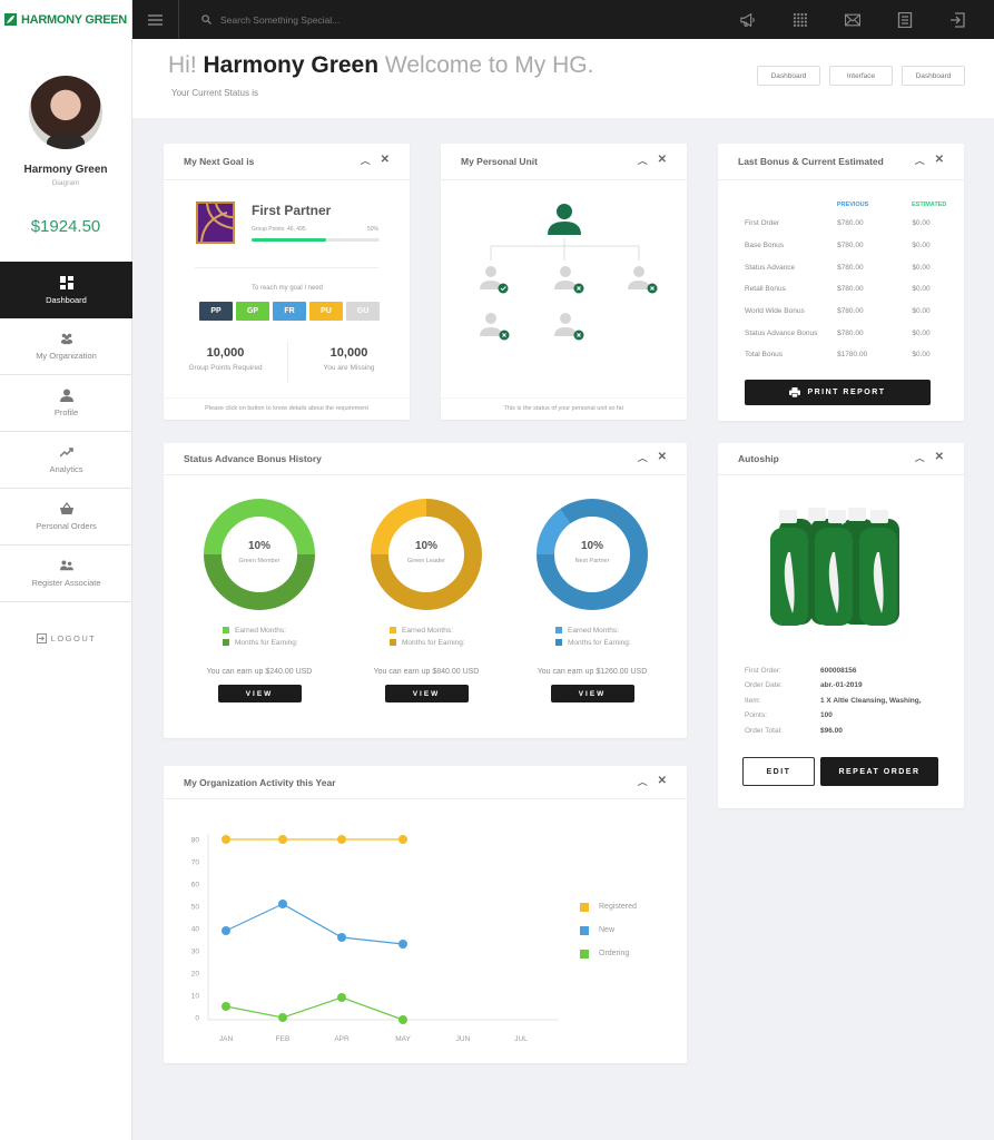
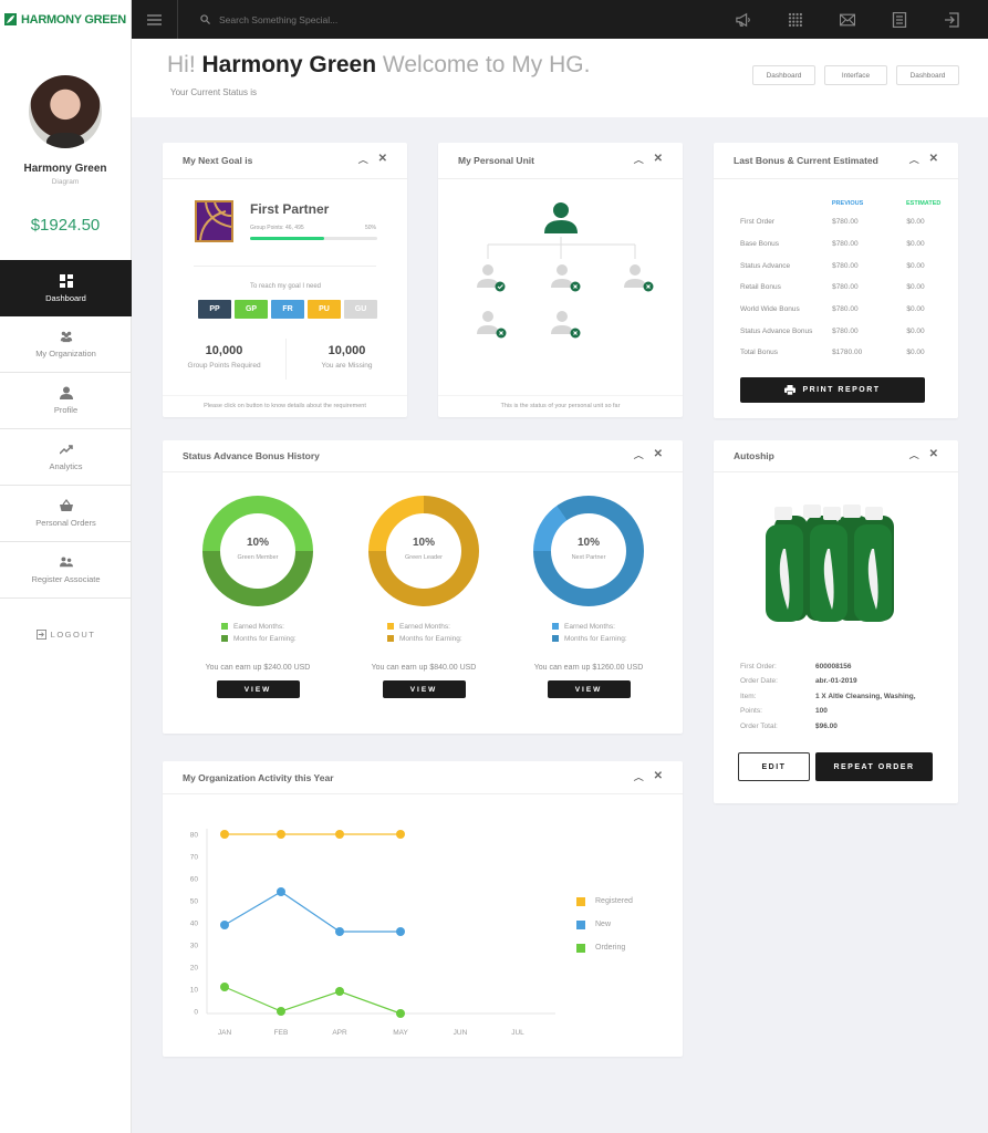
Ordering/JAN: 5 -> 11
New/FEB: 51 -> 54
New/MAY: 33 -> 36
